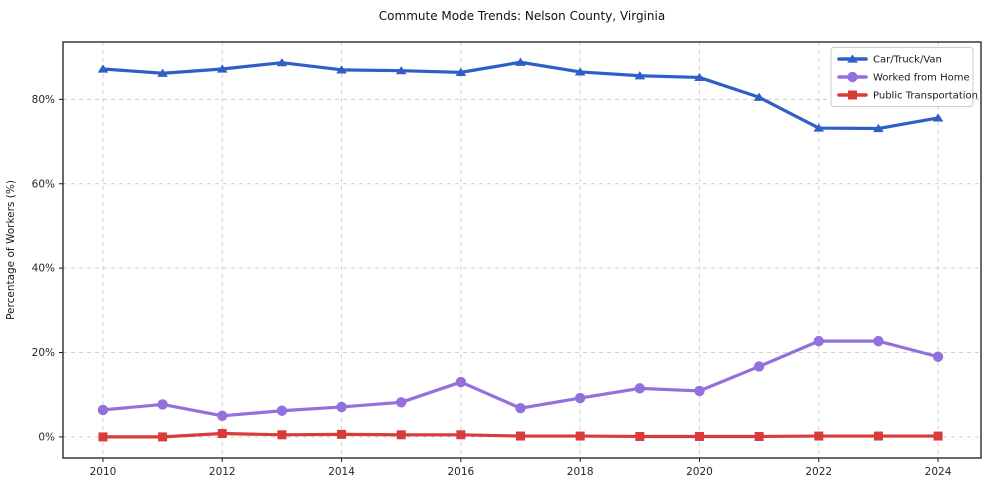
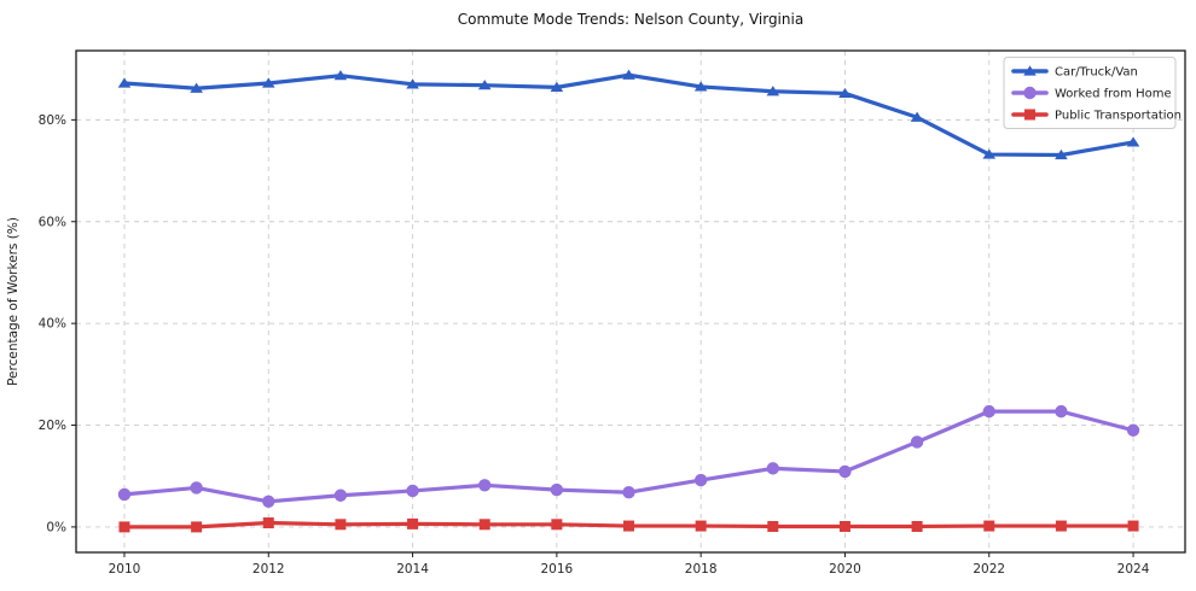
Worked from Home/2016: 13% -> 7%
